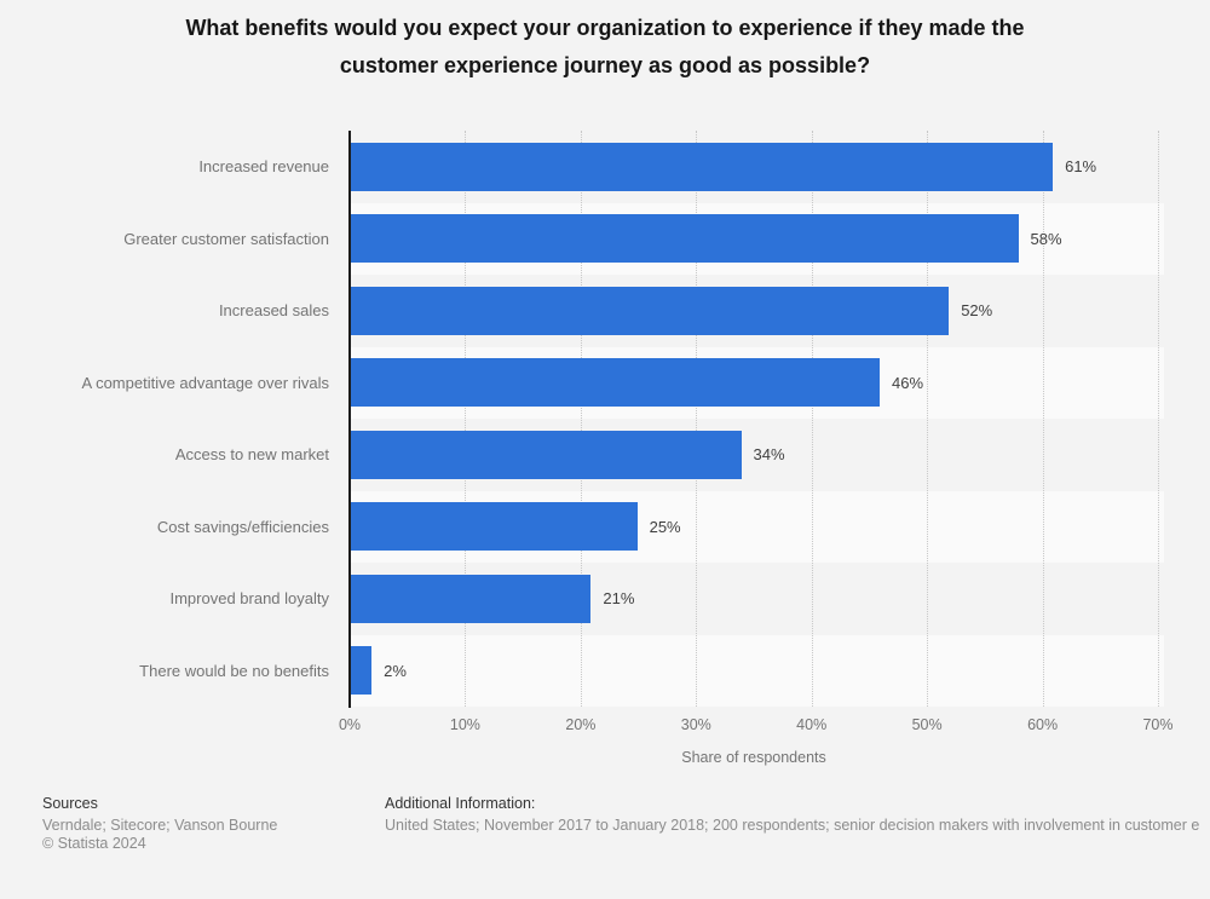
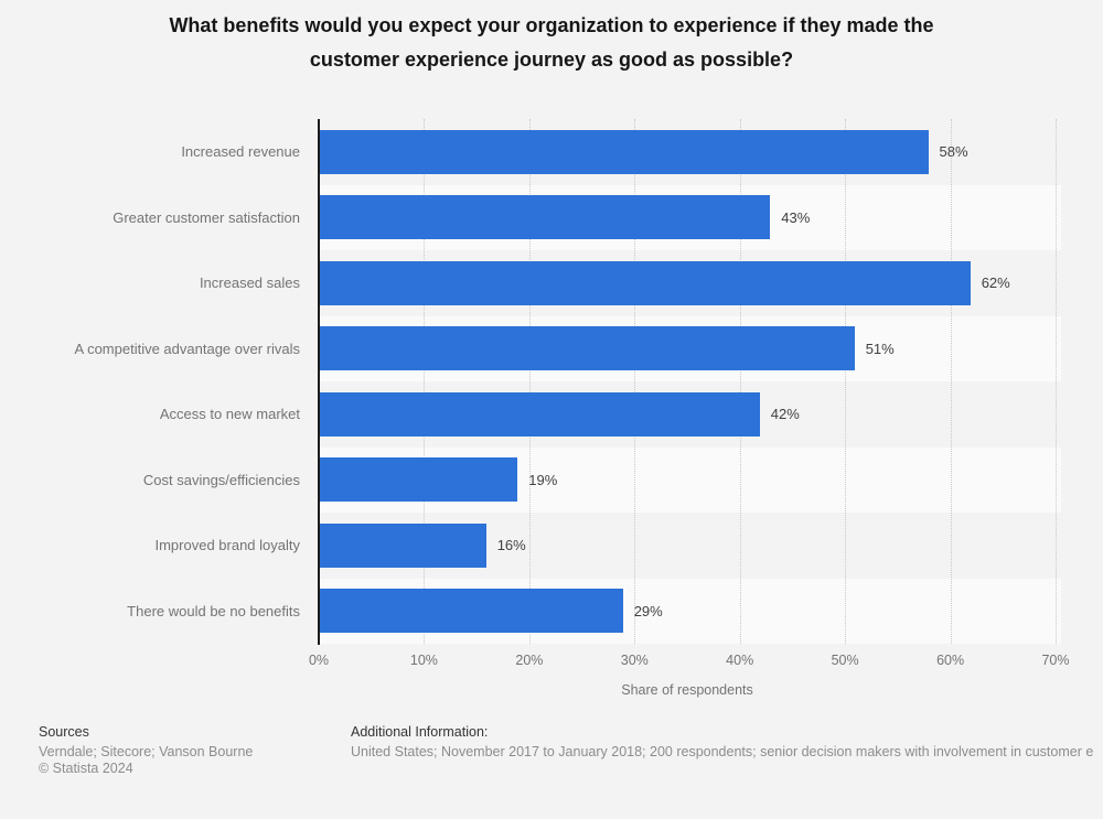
Increased revenue: 61% -> 58%
Greater customer satisfaction: 58% -> 43%
Increased sales: 52% -> 62%
A competitive advantage over rivals: 46% -> 51%
Access to new market: 34% -> 42%
Cost savings/efficiencies: 25% -> 19%
Improved brand loyalty: 21% -> 16%
There would be no benefits: 2% -> 29%
